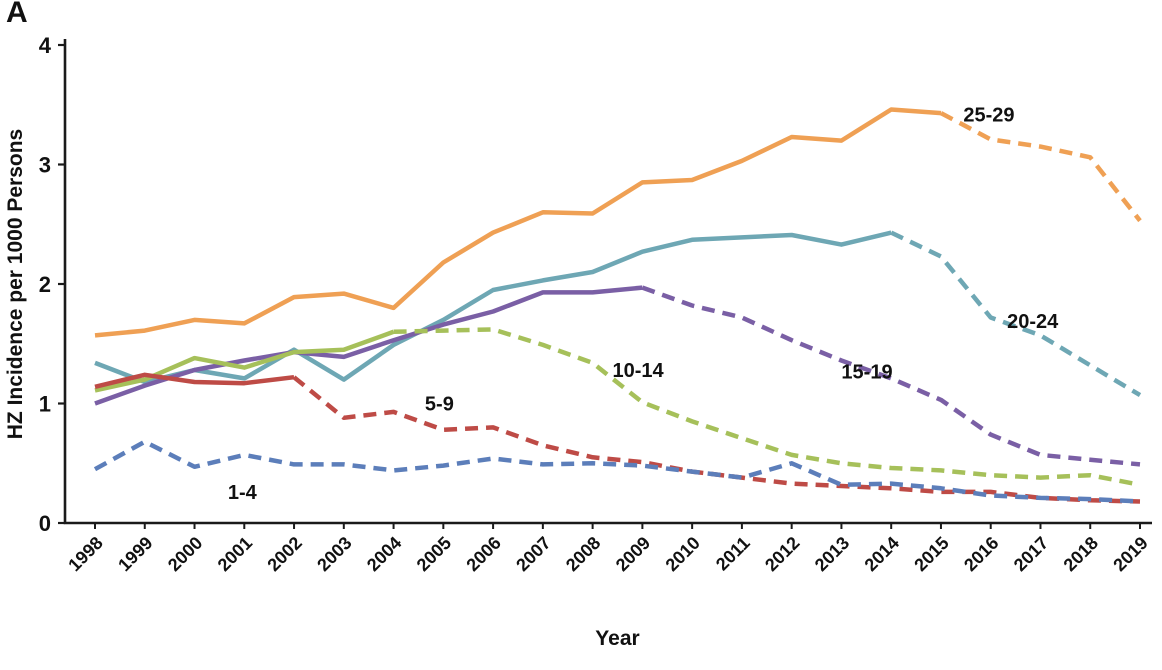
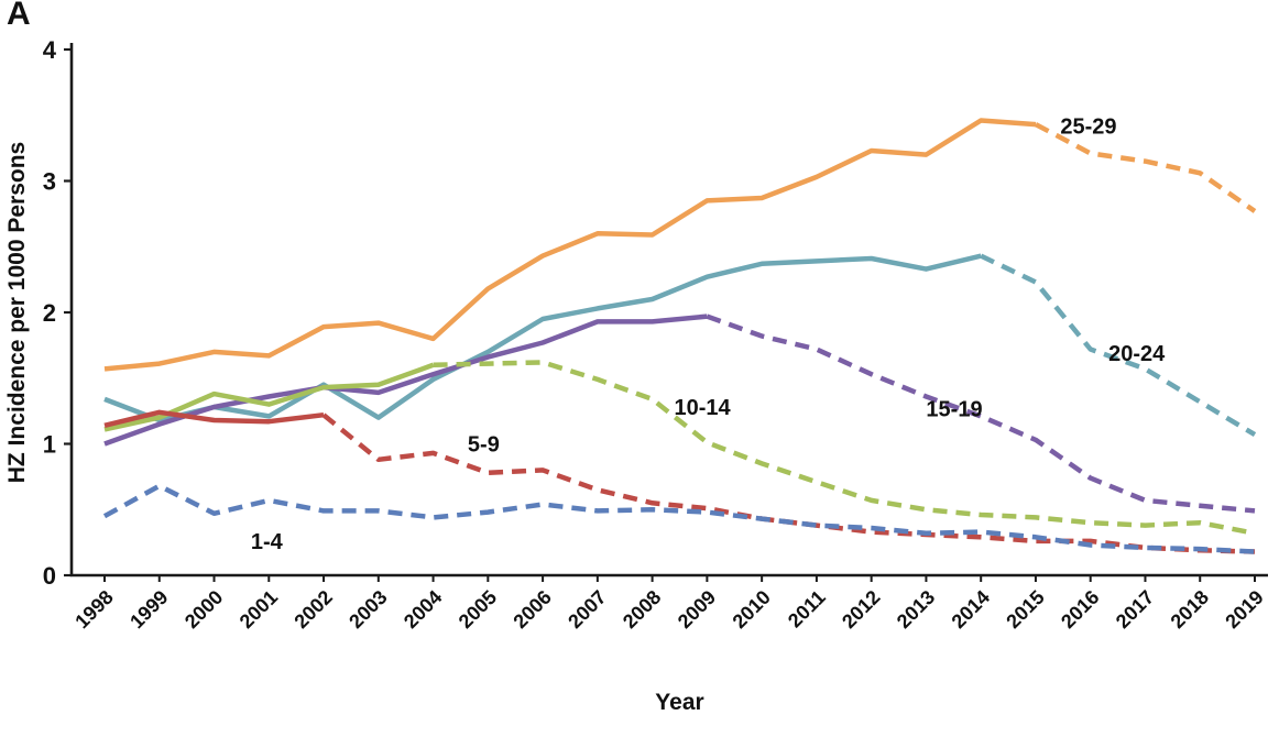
1-4/2012: 0.50 -> 0.36
25-29/2019: 2.53 -> 2.77
